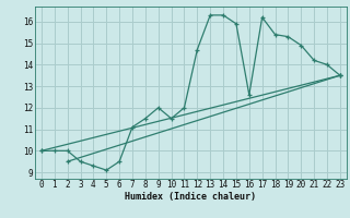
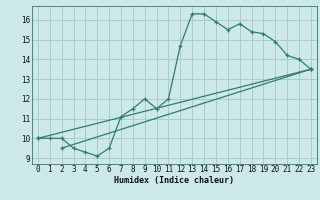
16: 12.6 -> 15.5
17: 16.2 -> 15.8
